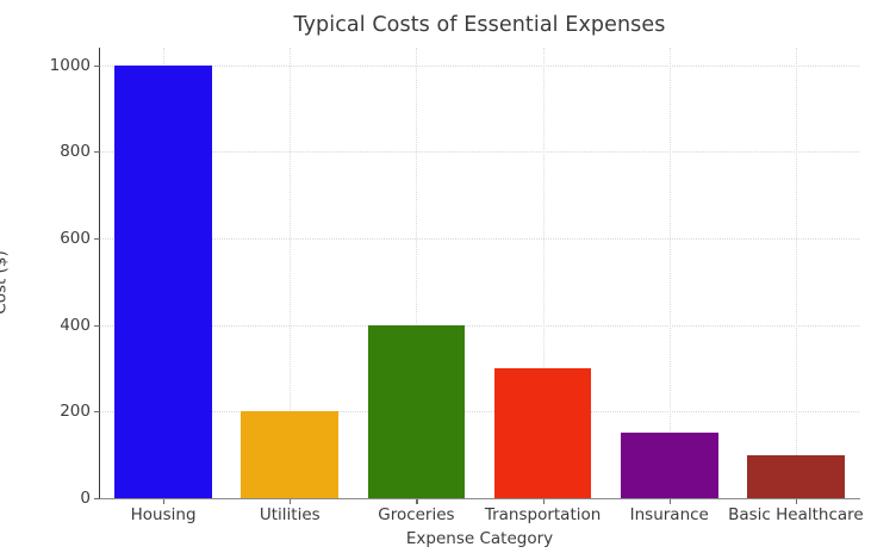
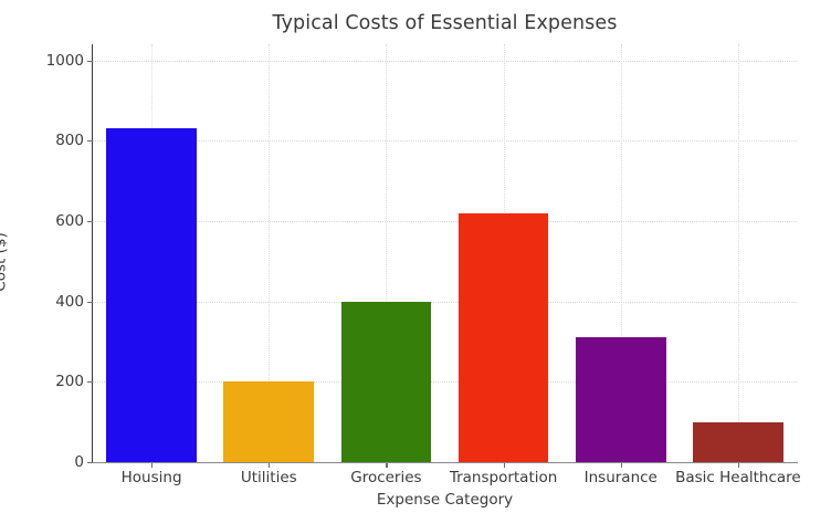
Housing: 1000 -> 830
Transportation: 300 -> 620
Insurance: 150 -> 310
